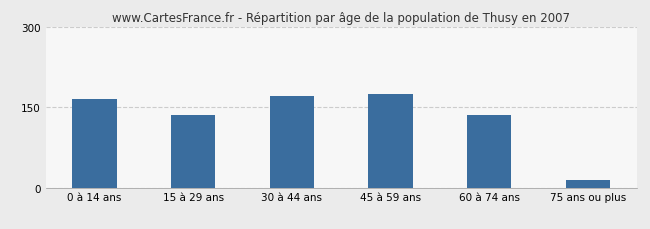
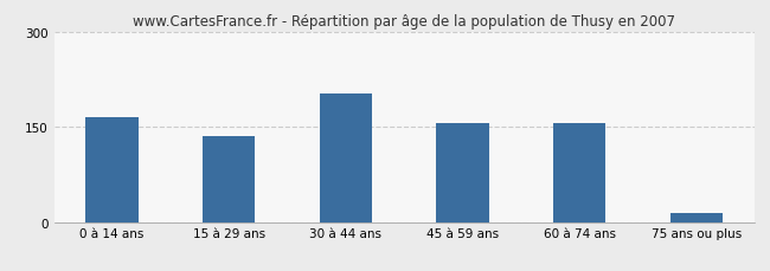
30 à 44 ans: 170 -> 202
45 à 59 ans: 175 -> 156
60 à 74 ans: 135 -> 156
